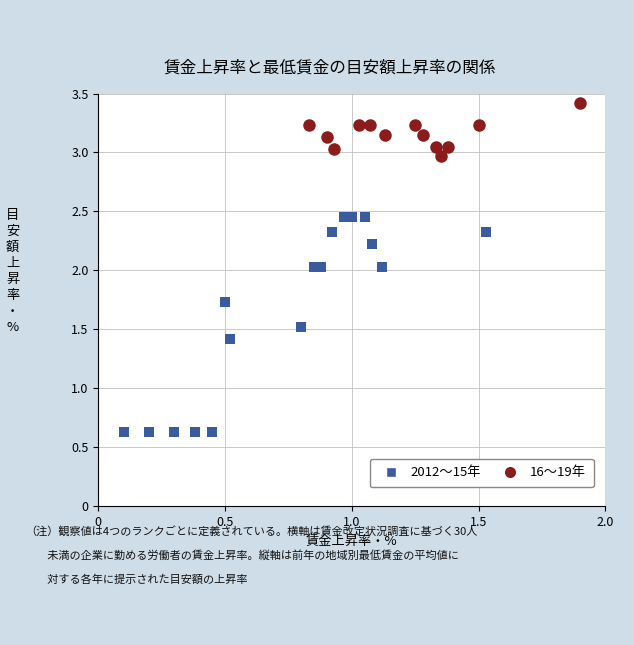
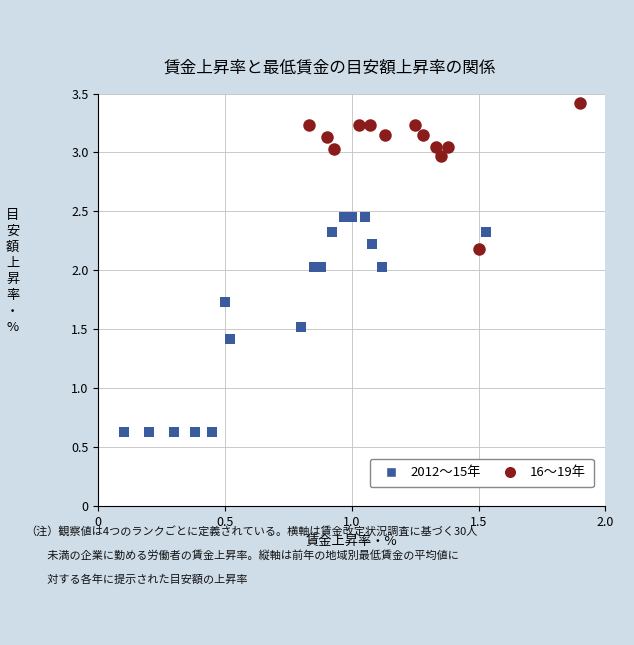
16～19年/1.5: 3.23 -> 2.18
